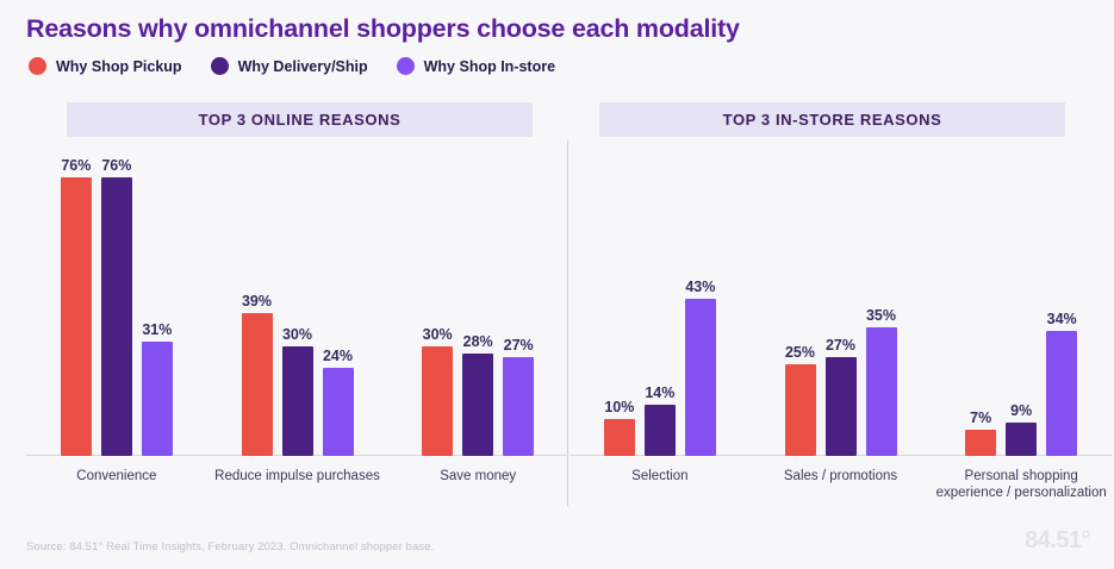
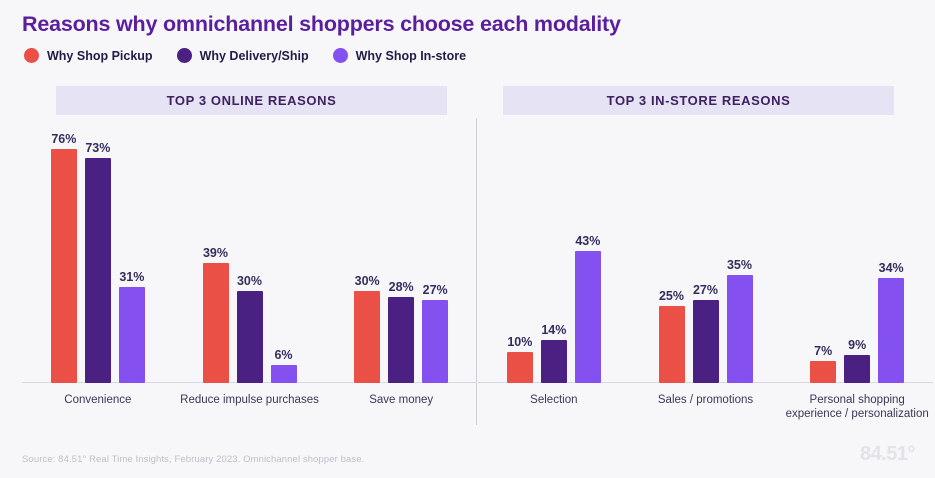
TOP 3 ONLINE REASONS/Why Delivery/Ship/Convenience: 76% -> 73%
TOP 3 ONLINE REASONS/Why Shop In-store/Reduce impulse purchases: 24% -> 6%
